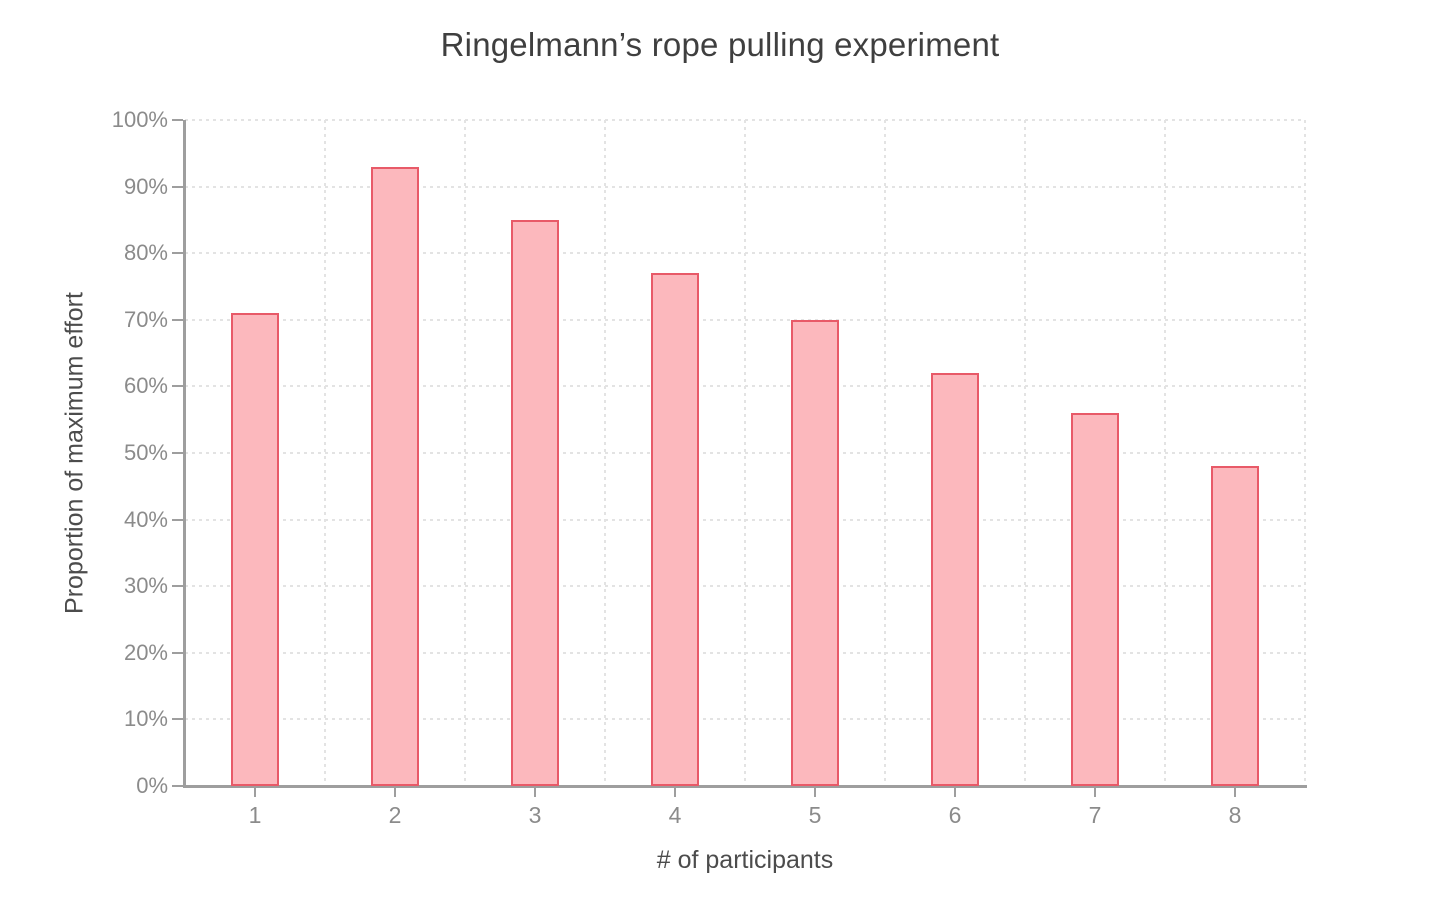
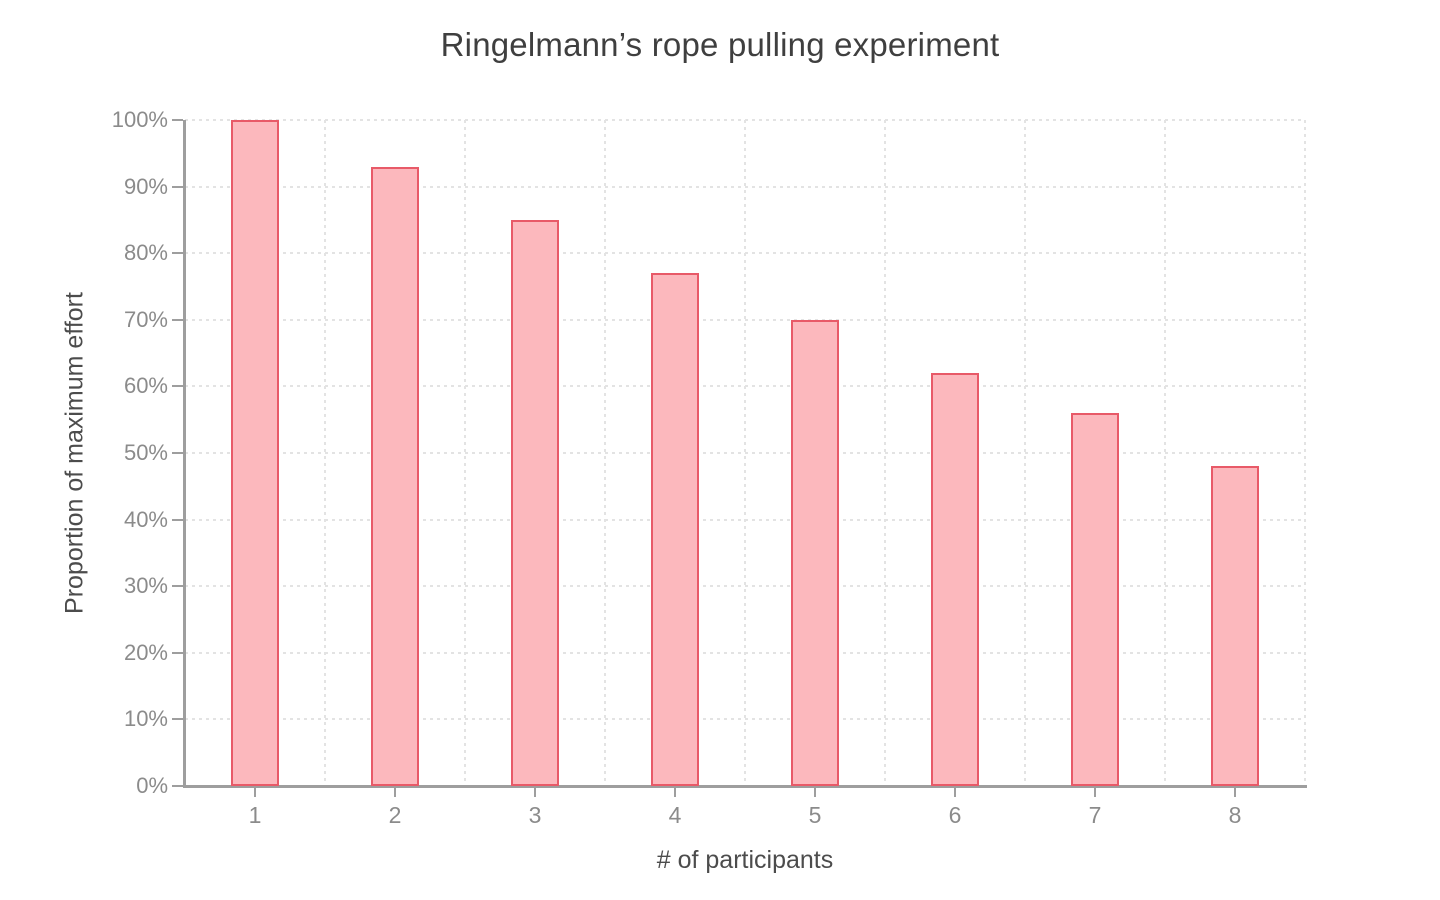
1: 71% -> 100%
